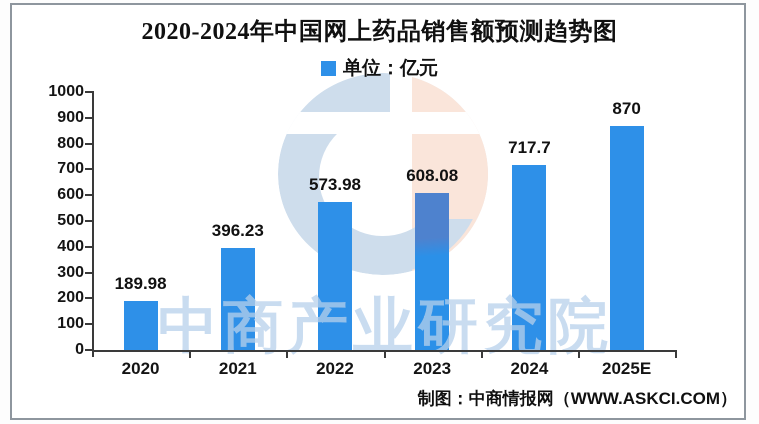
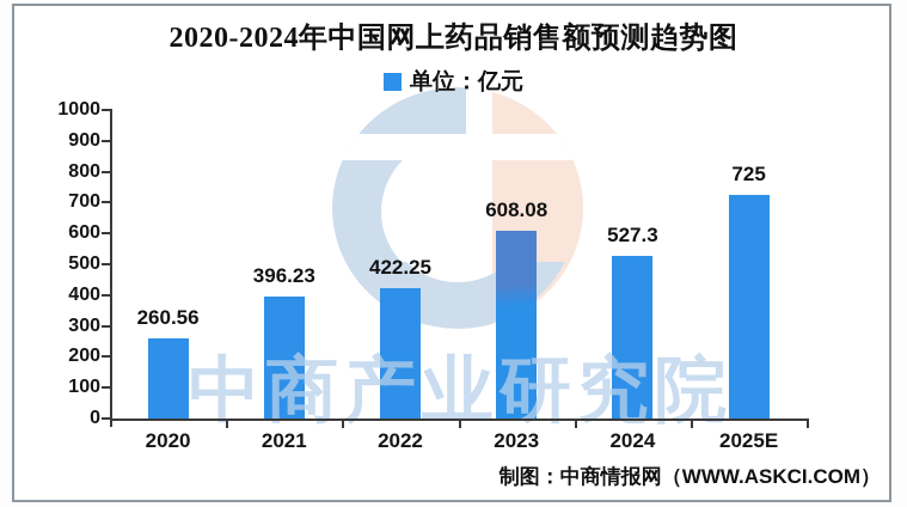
2020: 189.98 -> 260.56
2022: 573.98 -> 422.25
2024: 717.7 -> 527.3
2025E: 870 -> 725
